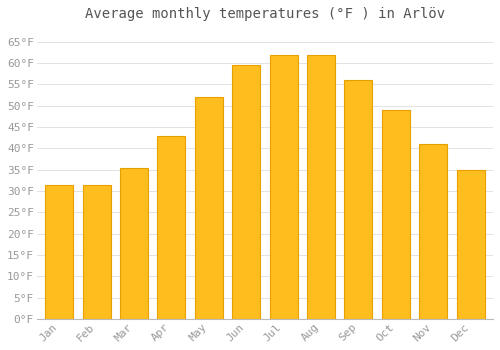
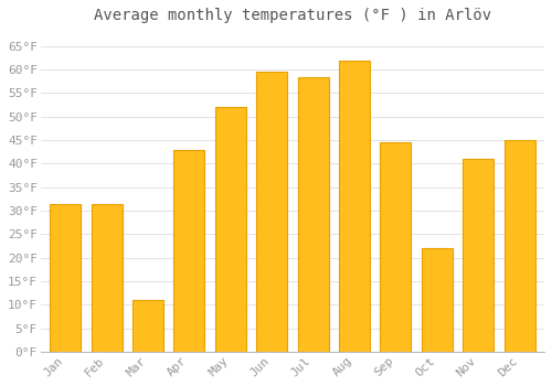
Mar: 35.5°F -> 11.0°F
Jul: 62.0°F -> 58.5°F
Sep: 56.0°F -> 44.5°F
Oct: 49.0°F -> 22.0°F
Dec: 35.0°F -> 45.0°F
